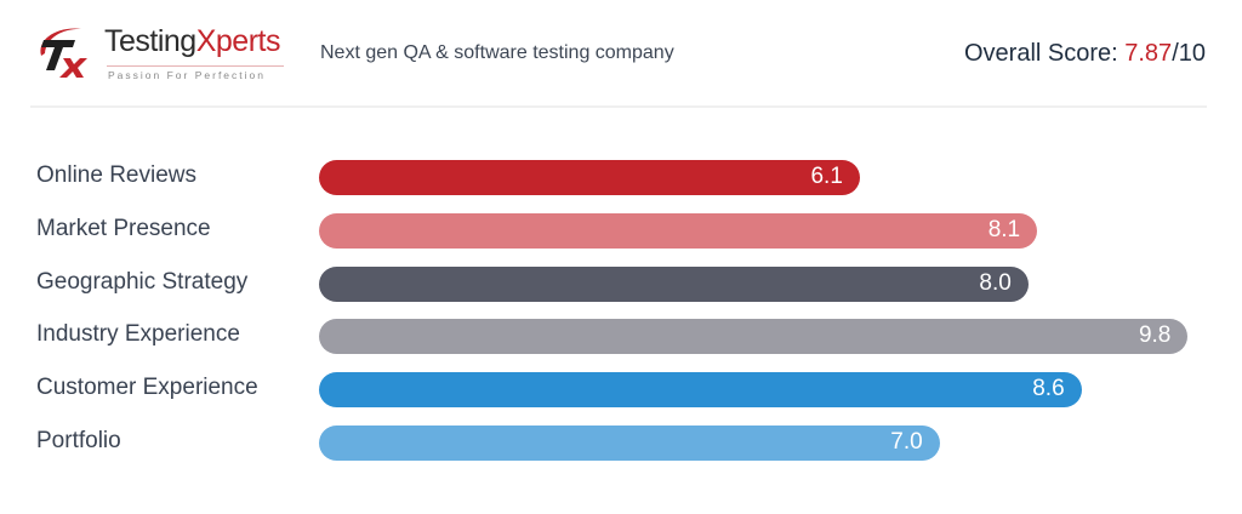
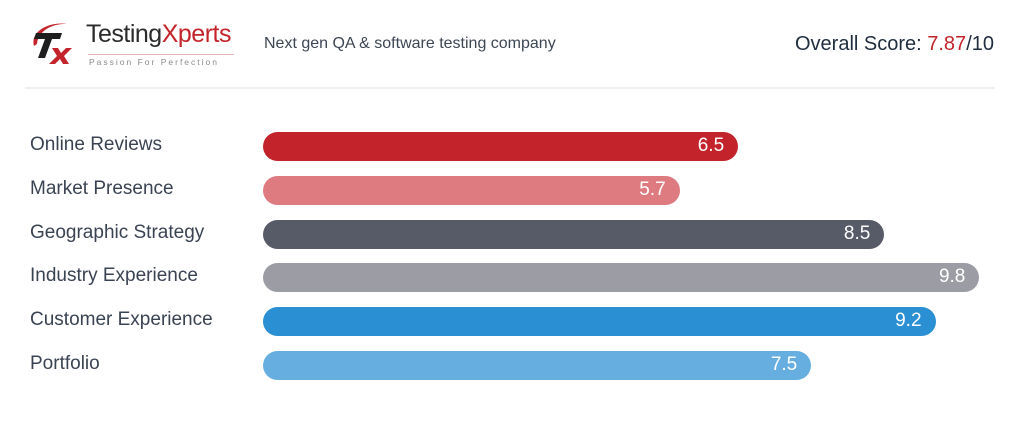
Online Reviews: 6.1 -> 6.5
Market Presence: 8.1 -> 5.7
Geographic Strategy: 8.0 -> 8.5
Customer Experience: 8.6 -> 9.2
Portfolio: 7.0 -> 7.5
